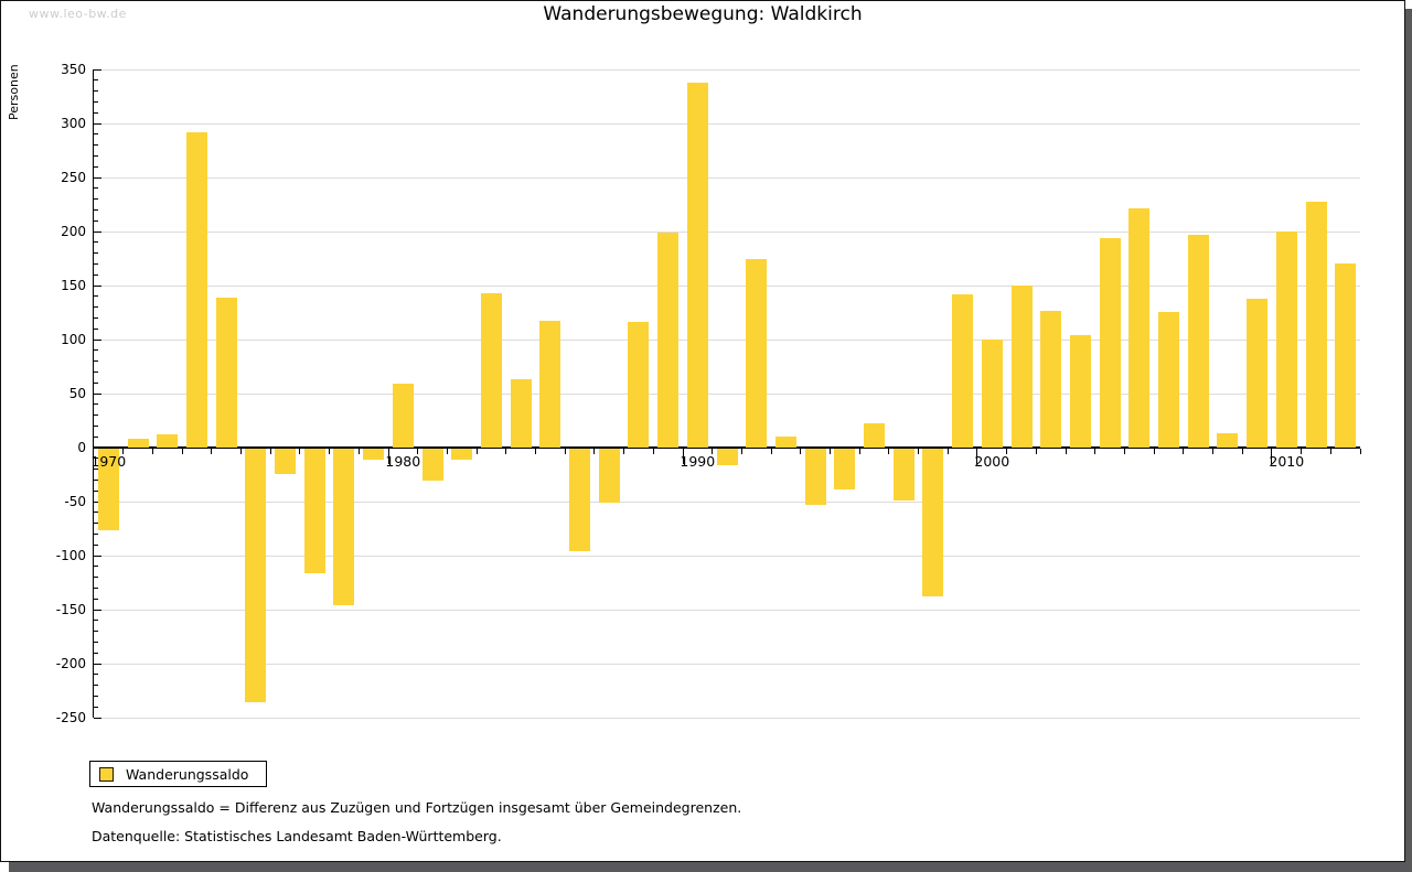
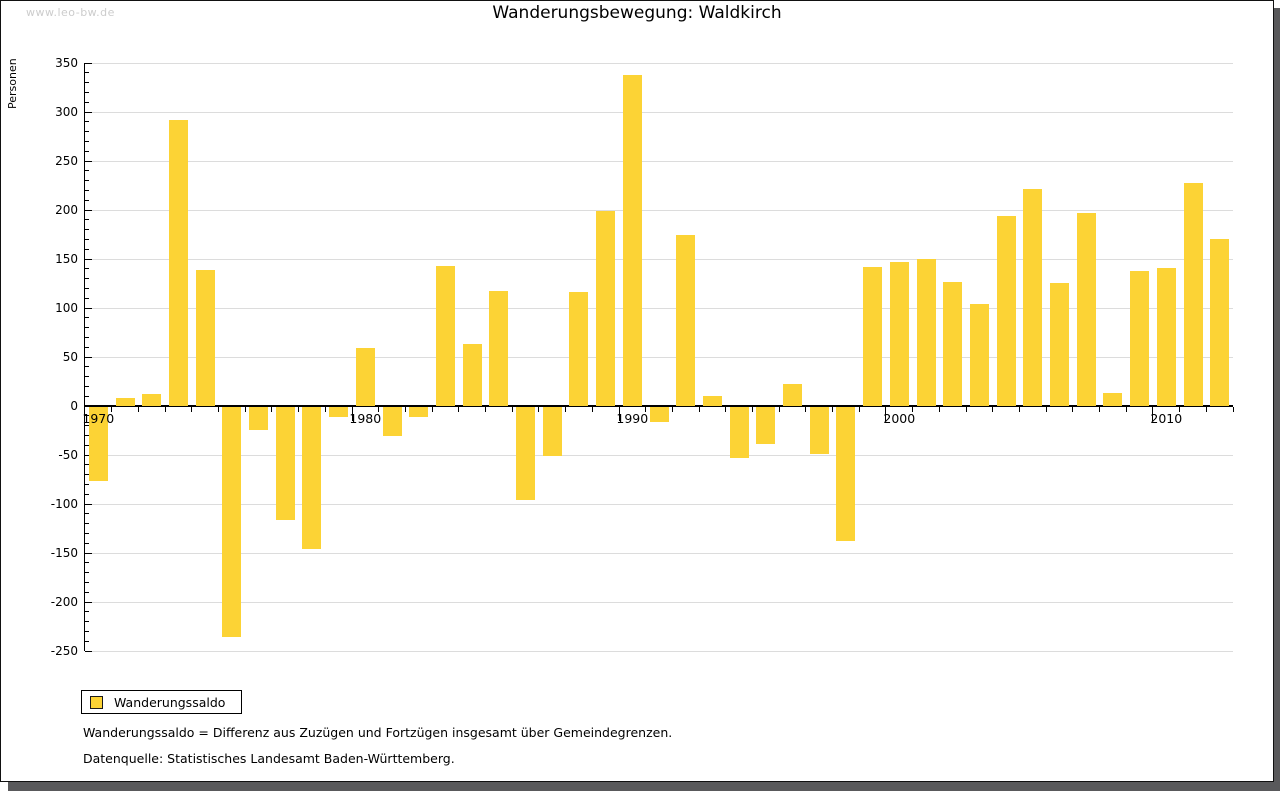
2000: 100 -> 150
2010: 200 -> 140
